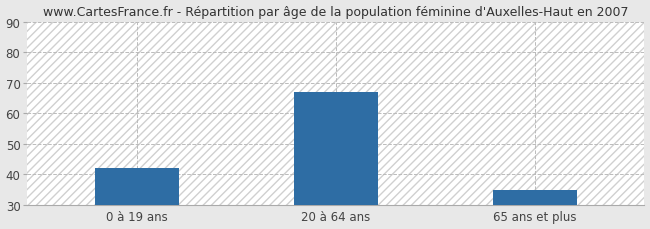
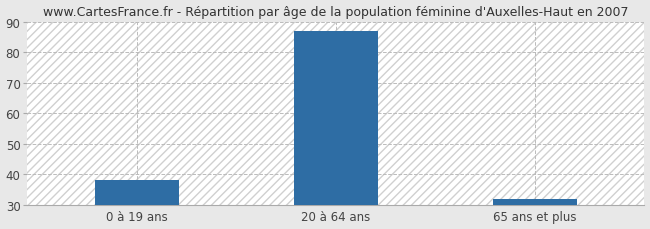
0 à 19 ans: 42 -> 38
20 à 64 ans: 67 -> 87
65 ans et plus: 35 -> 32
